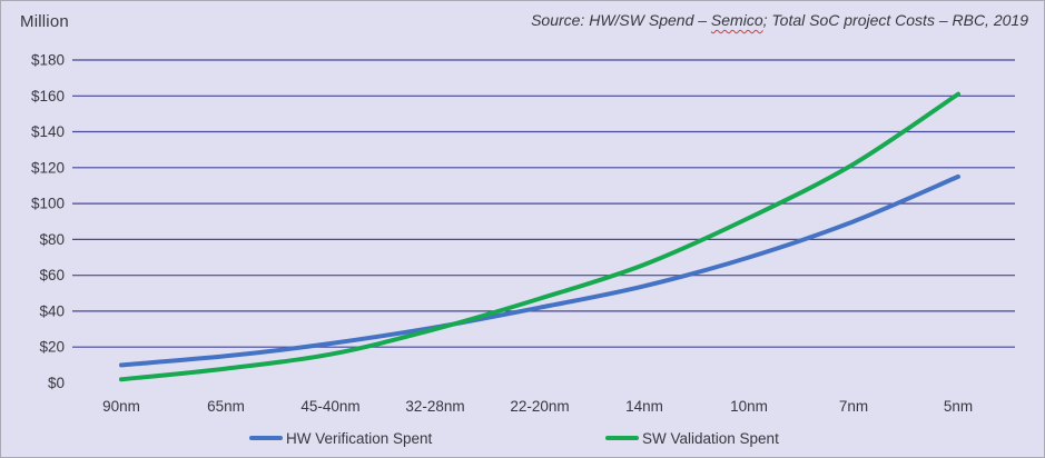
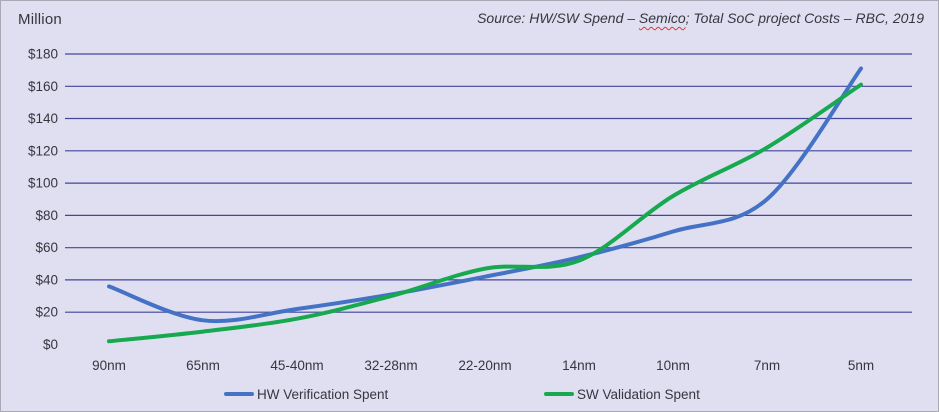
HW Verification Spent/90nm: $10 -> $36
SW Validation Spent/14nm: $66 -> $52
HW Verification Spent/5nm: $115 -> $171
